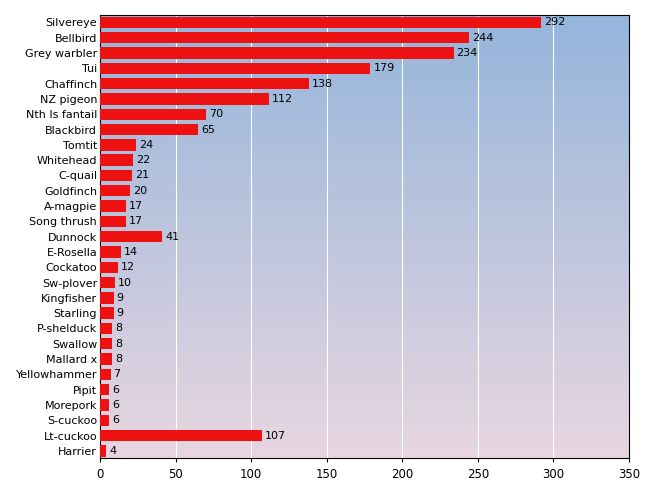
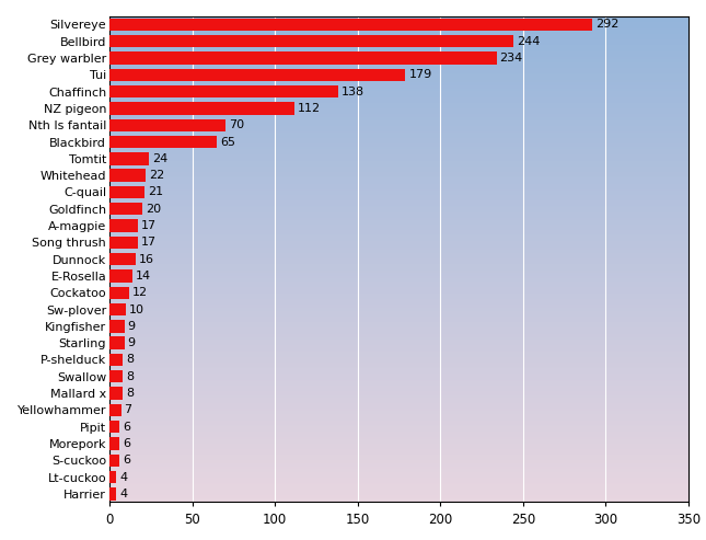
Dunnock: 41 -> 16
Lt-cuckoo: 107 -> 4
